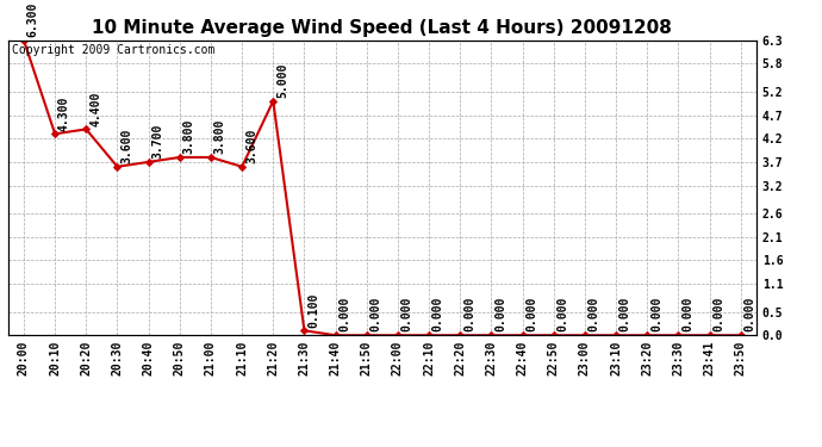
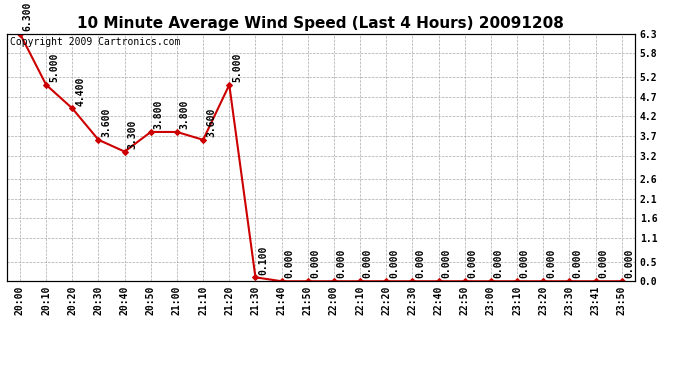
20:10: 4.300 -> 5.000
20:40: 3.700 -> 3.300
